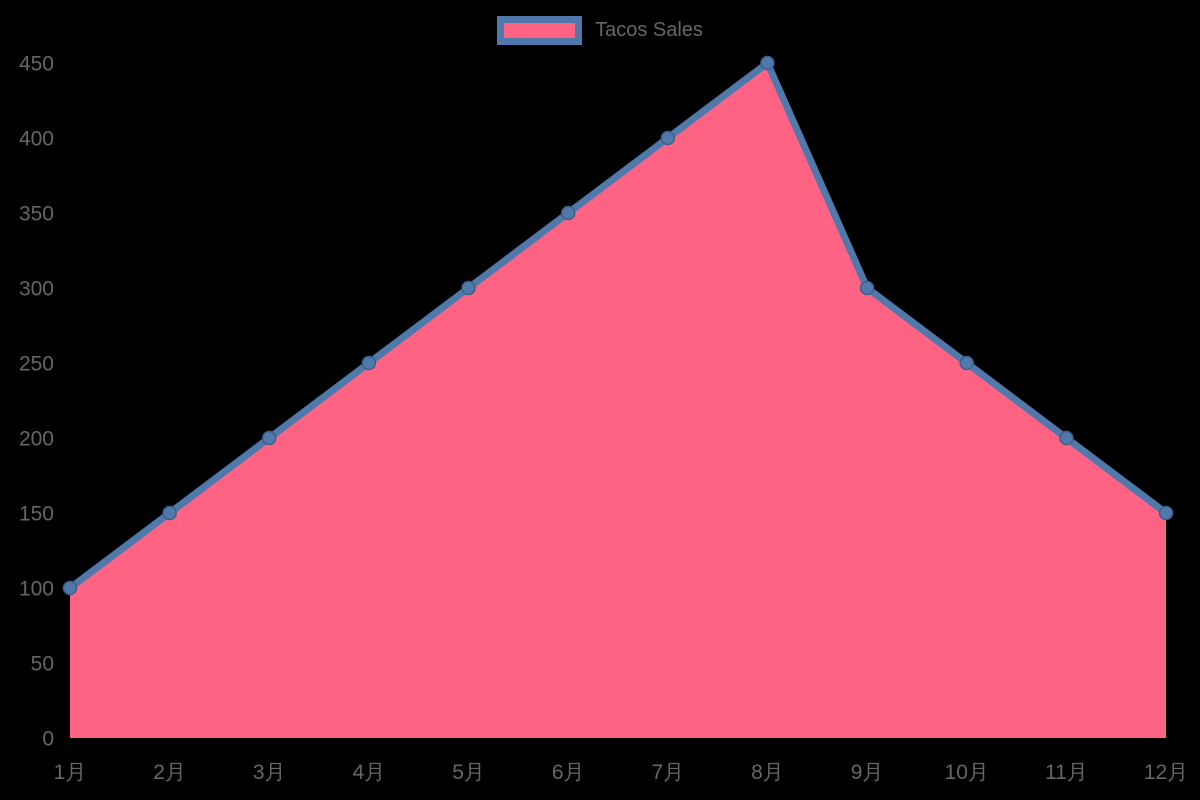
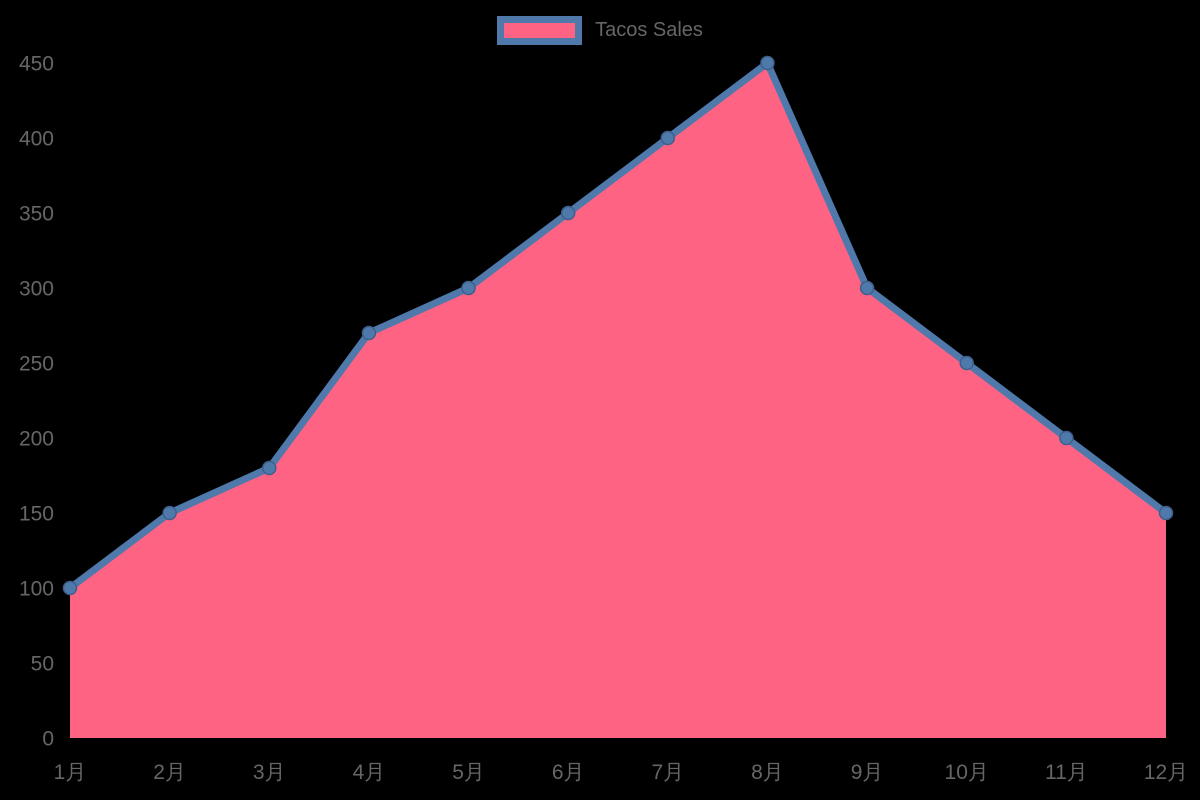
3月: 200 -> 180
4月: 250 -> 270
